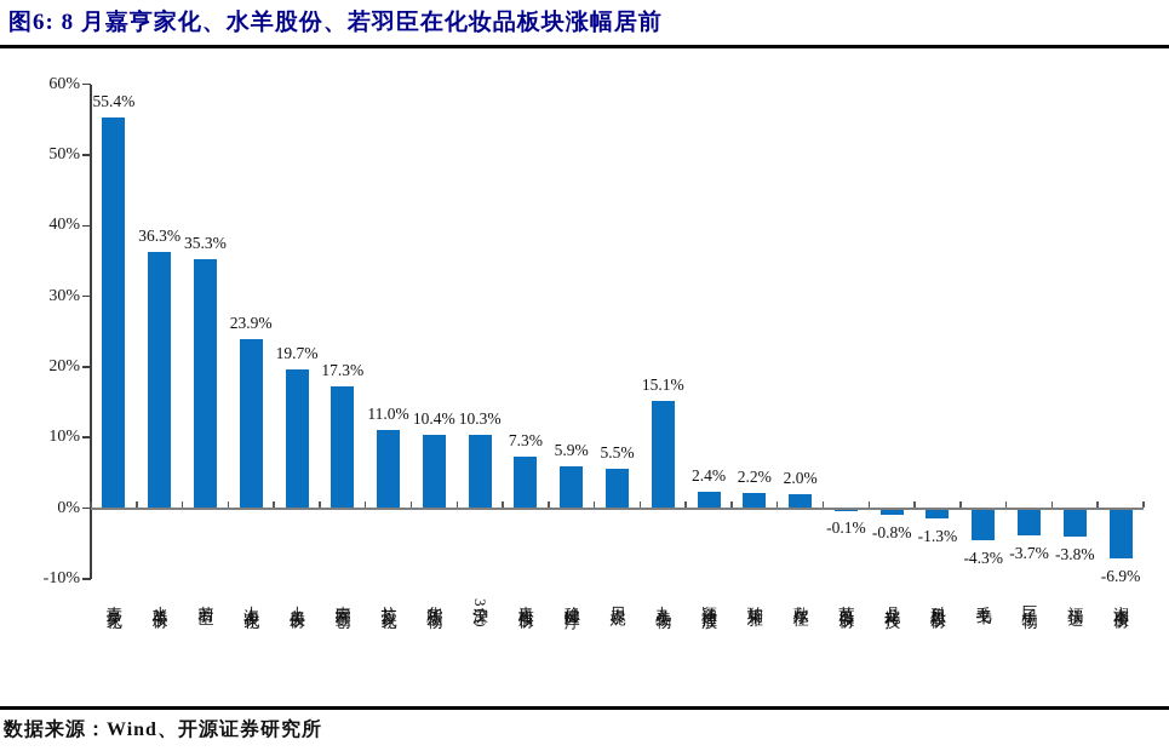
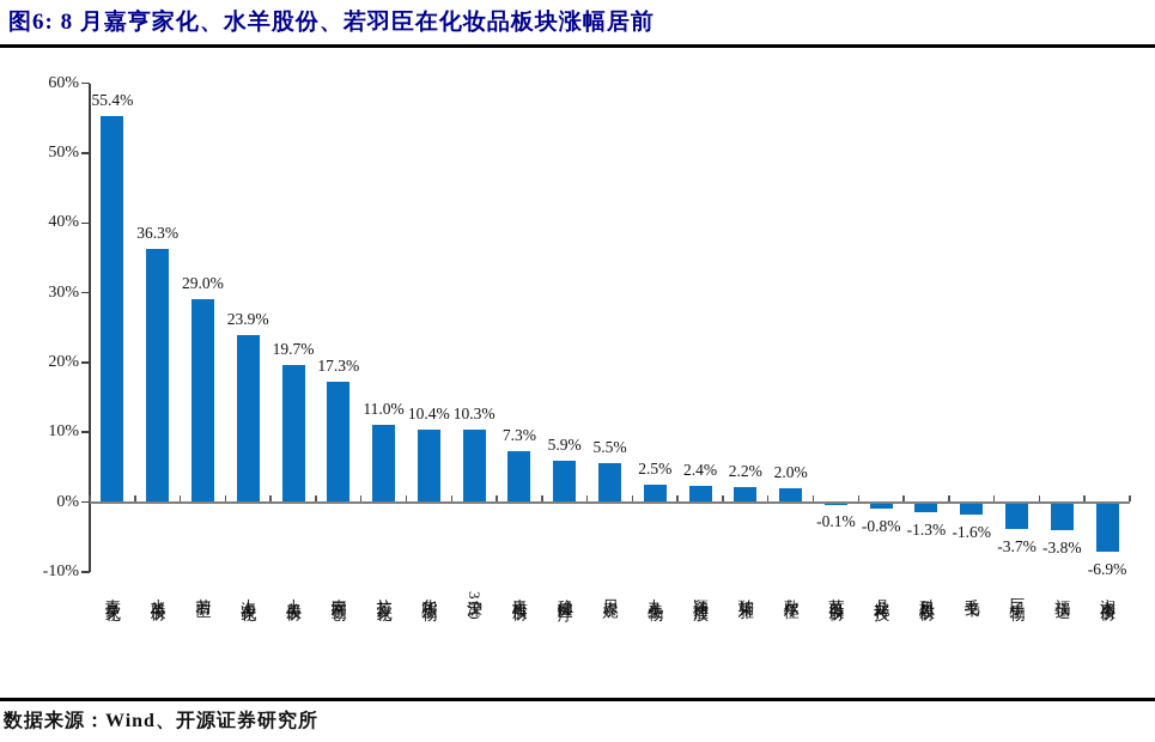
若羽臣: 35.3% -> 29.0%
丸美生物: 15.1% -> 2.5%
毛戈平: -4.3% -> -1.6%
